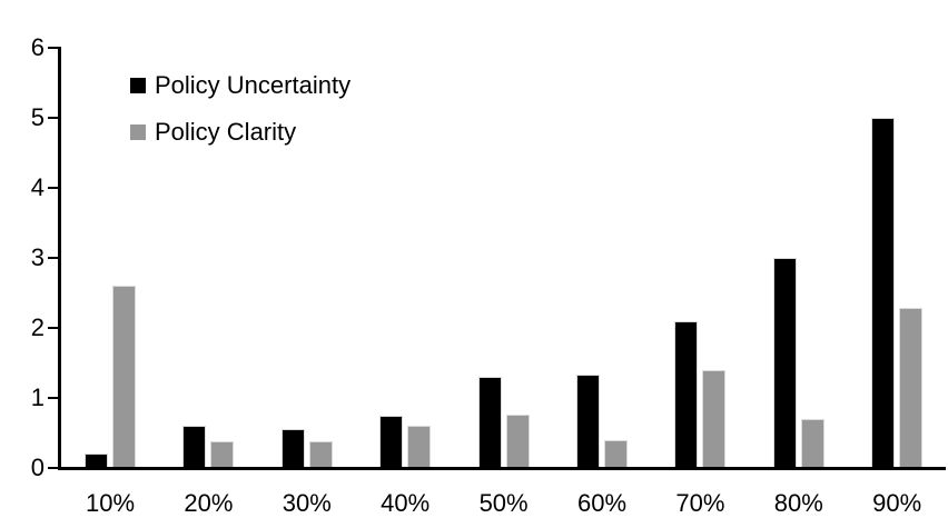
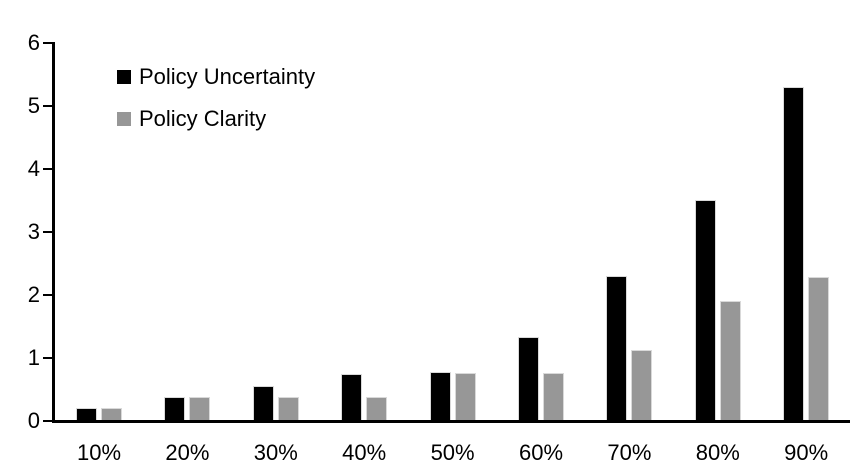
Policy Clarity/10%: 2.6 -> 0.2
Policy Uncertainty/20%: 0.6 -> 0.4
Policy Clarity/40%: 0.6 -> 0.4
Policy Uncertainty/50%: 1.3 -> 0.8
Policy Clarity/60%: 0.4 -> 0.8
Policy Uncertainty/70%: 2.1 -> 2.3
Policy Clarity/70%: 1.4 -> 1.1
Policy Uncertainty/80%: 3.0 -> 3.5
Policy Clarity/80%: 0.7 -> 1.9
Policy Uncertainty/90%: 5.0 -> 5.3
